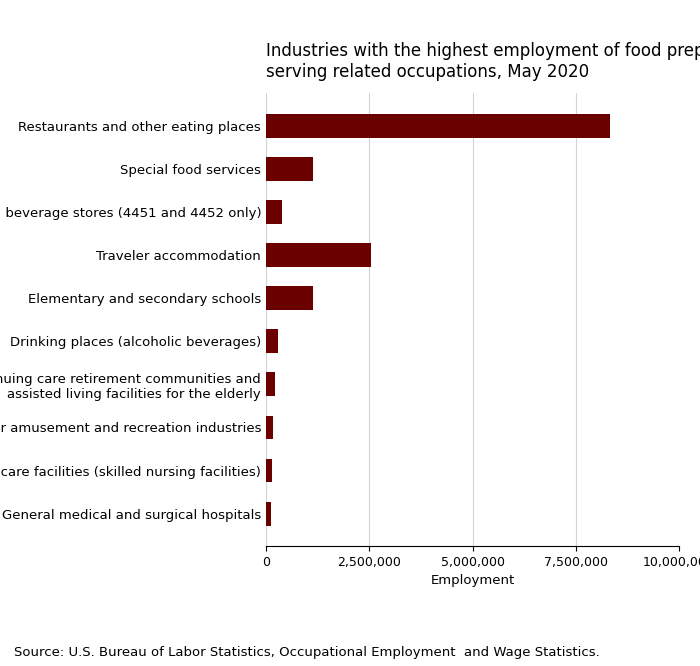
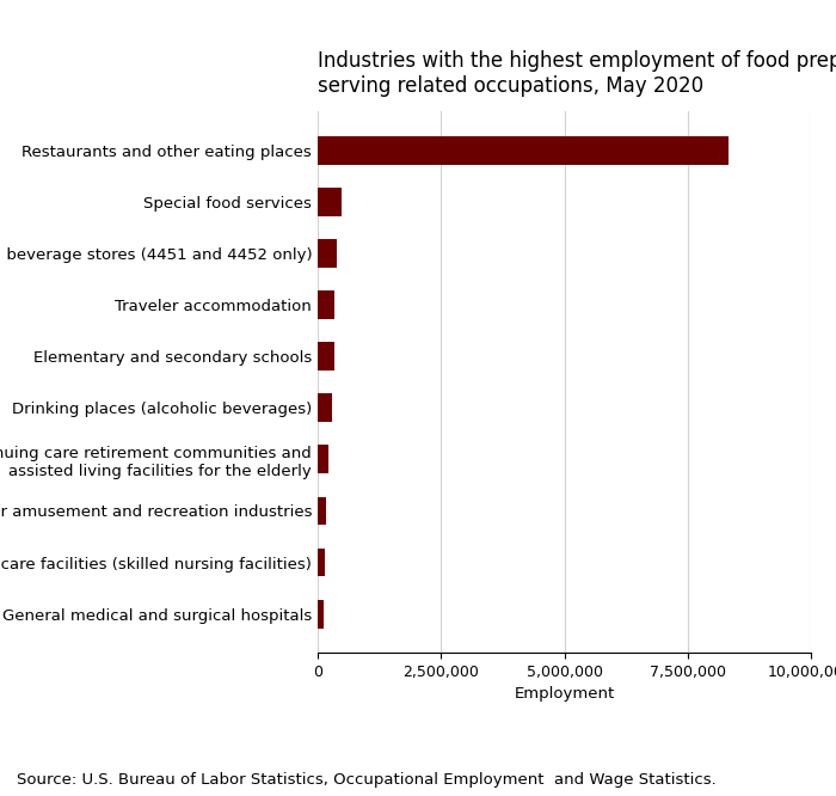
Special food services: 1,150,000 -> 490,000
Traveler accommodation: 2,550,000 -> 350,000
Elementary and secondary schools: 1,150,000 -> 330,000
